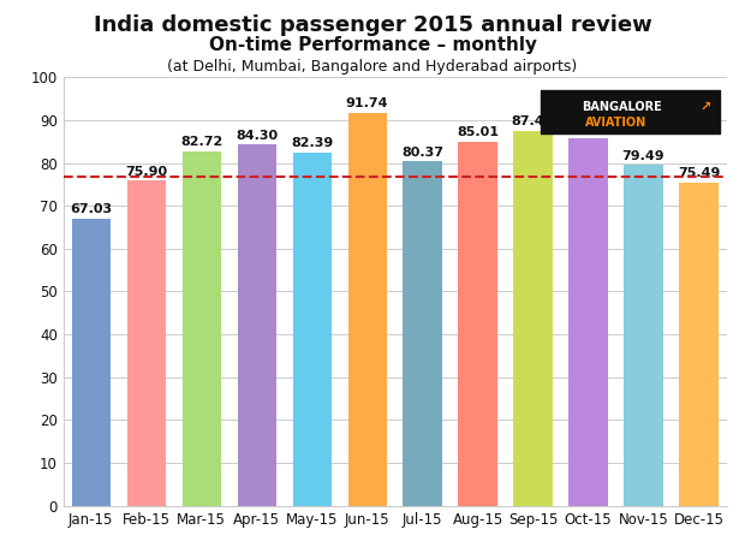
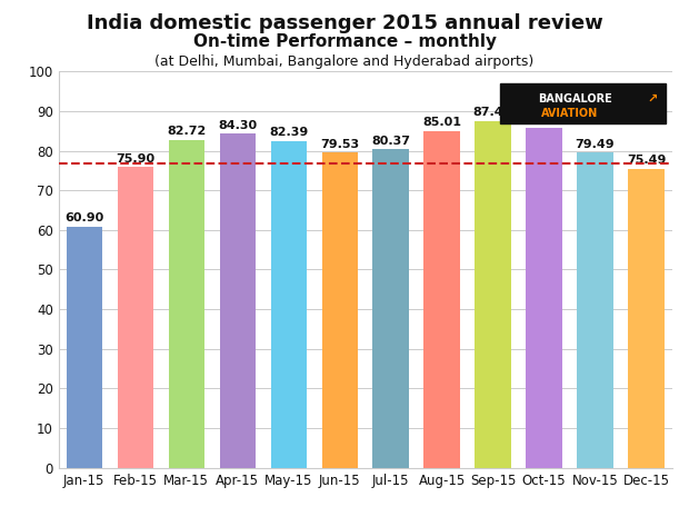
Jan-15: 67.03 -> 60.90
Jun-15: 91.74 -> 79.53
